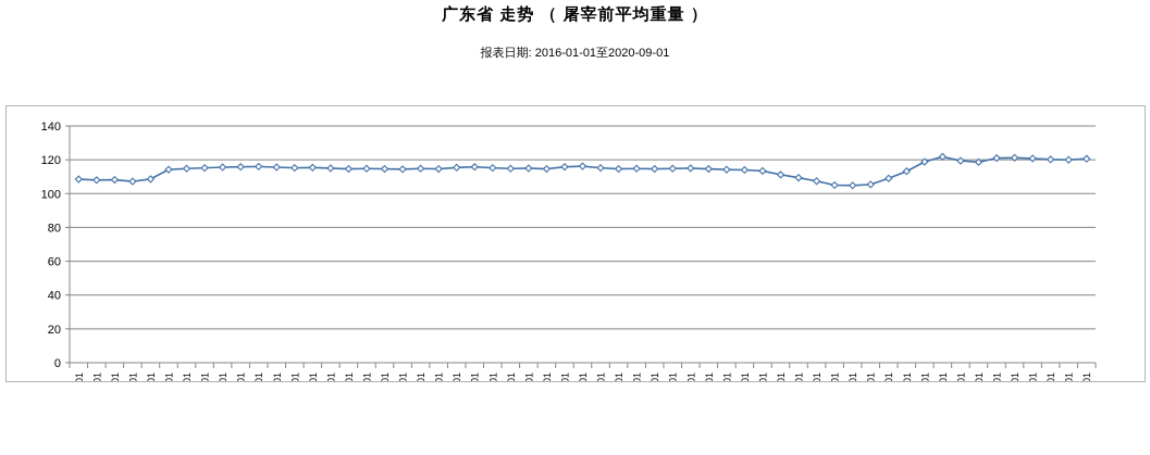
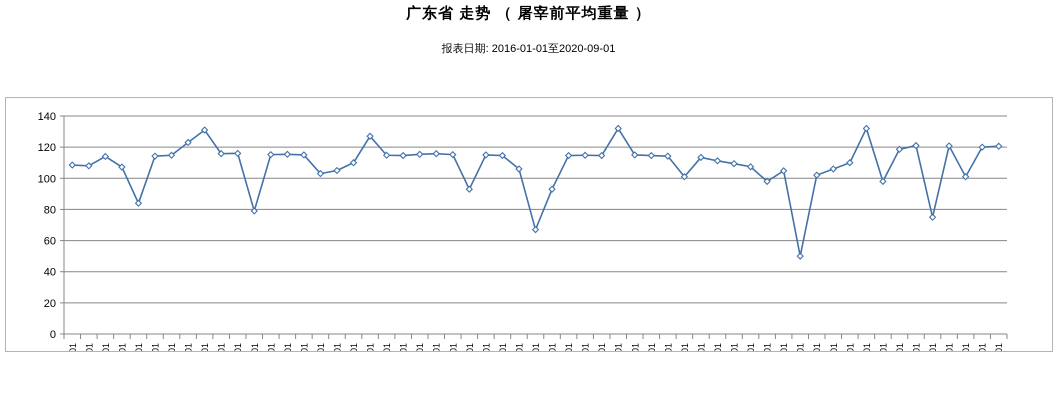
2016/03/01: 108 -> 114
2016/05/01: 109 -> 84
2016/08/01: 115 -> 123
2016/09/01: 116 -> 131
2016/12/01: 116 -> 79
2017/04/01: 115 -> 103
2017/05/01: 115 -> 105
2017/06/01: 115 -> 110
2017/07/01: 114 -> 127
2018/01/01: 115 -> 93
2018/04/01: 116 -> 106
2018/05/01: 116 -> 67
2018/06/01: 115 -> 93
2018/10/01: 115 -> 132
2019/02/01: 114 -> 101
2019/07/01: 105 -> 98
2019/09/01: 105 -> 50
2019/10/01: 109 -> 102
2019/11/01: 113 -> 106
2019/12/01: 119 -> 110
2020/01/01: 122 -> 132
2020/02/01: 119 -> 98
2020/05/01: 121 -> 75
2020/07/01: 120 -> 101
